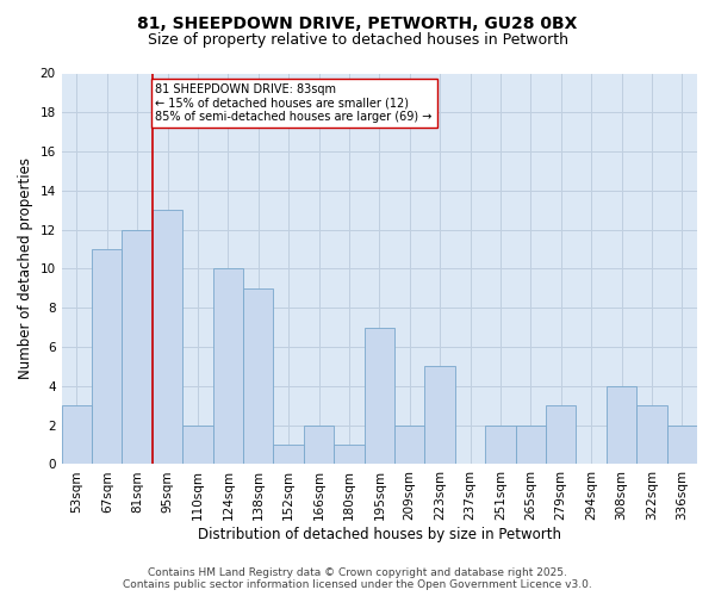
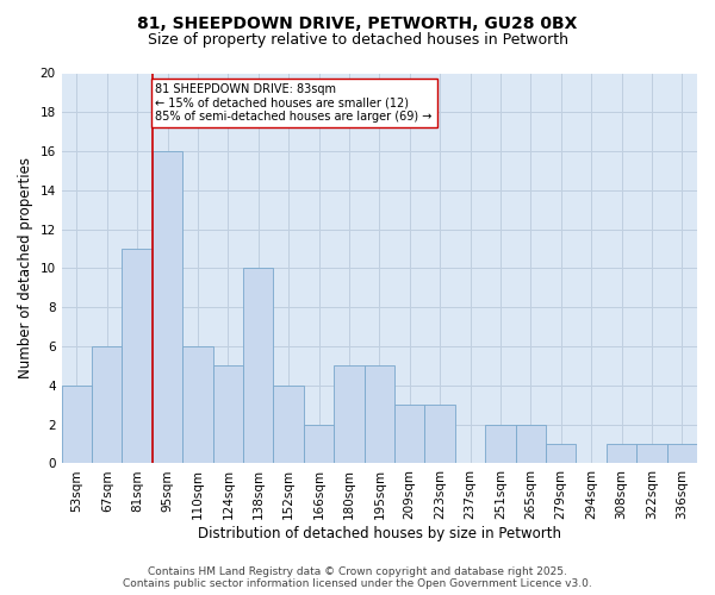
53sqm: 3 -> 4
67sqm: 11 -> 6
81sqm: 12 -> 11
95sqm: 13 -> 16
110sqm: 2 -> 6
124sqm: 10 -> 5
138sqm: 9 -> 10
152sqm: 1 -> 4
180sqm: 1 -> 5
195sqm: 7 -> 5
209sqm: 2 -> 3
223sqm: 5 -> 3
279sqm: 3 -> 1
308sqm: 4 -> 1
322sqm: 3 -> 1
336sqm: 2 -> 1
